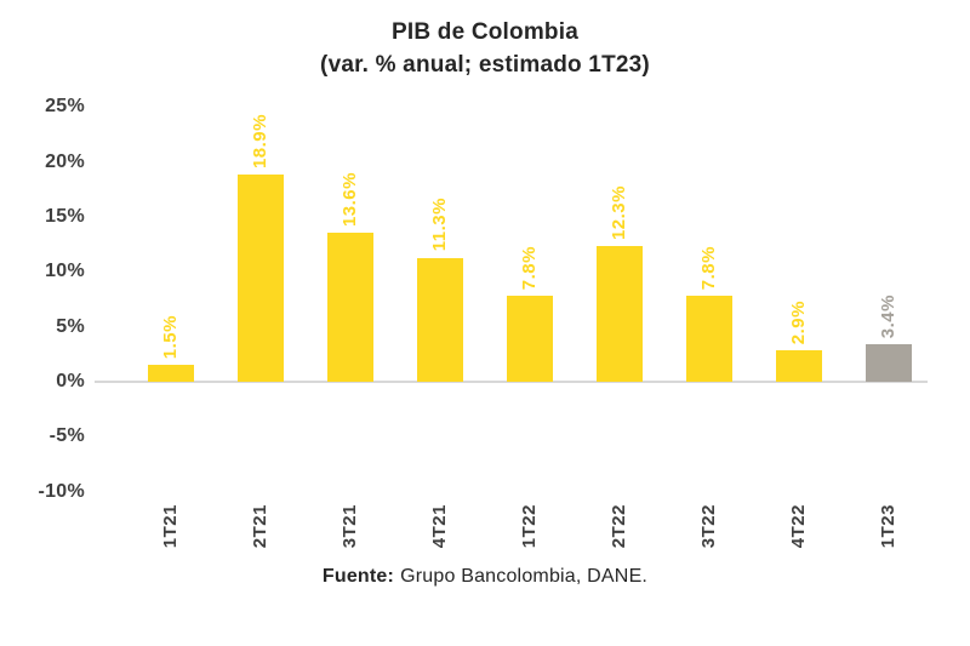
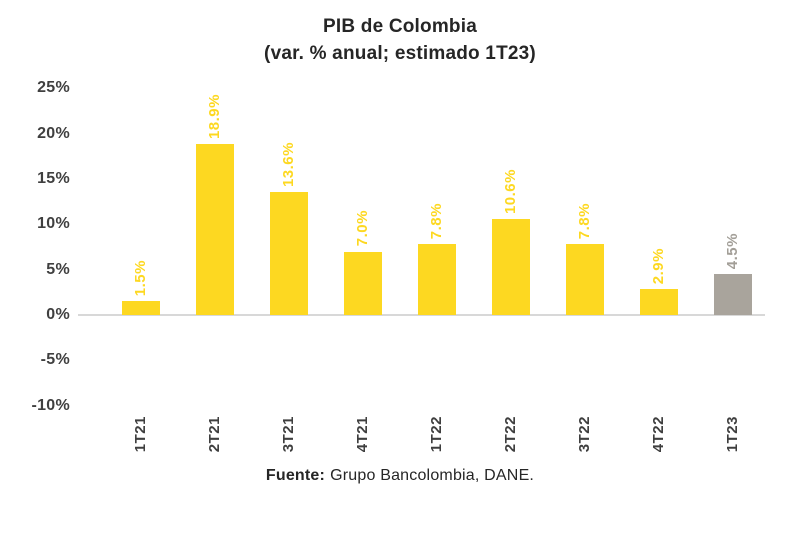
4T21: 11.3% -> 7.0%
2T22: 12.3% -> 10.6%
1T23: 3.4% -> 4.5%
